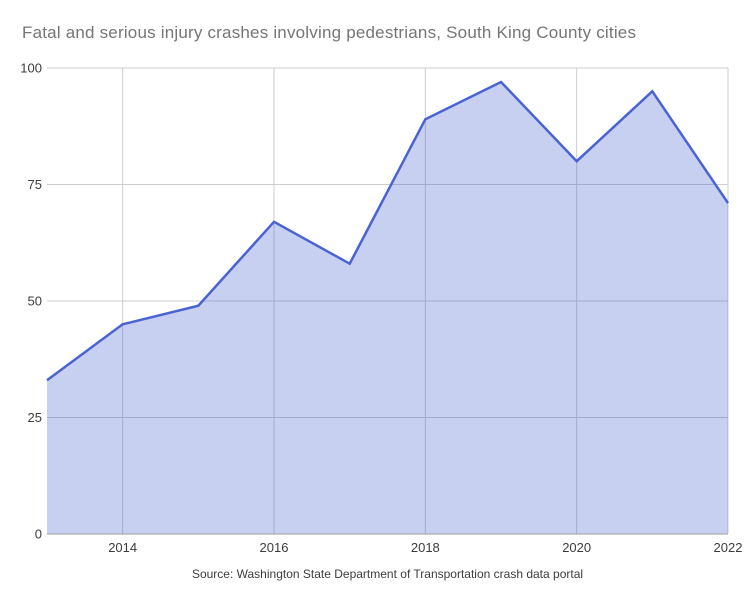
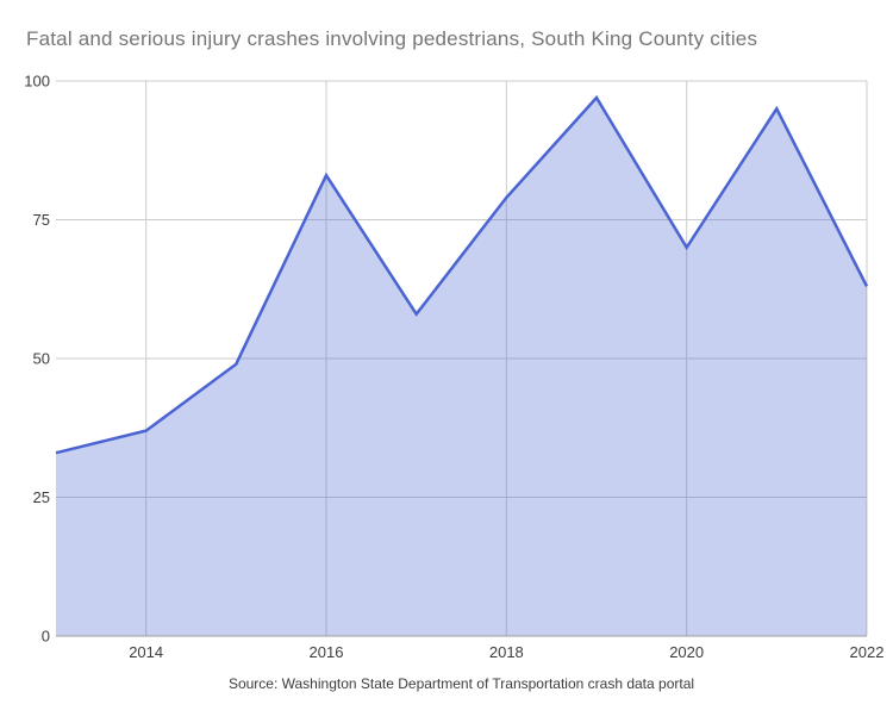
2014: 45 -> 37
2016: 67 -> 83
2018: 89 -> 79
2020: 80 -> 70
2022: 71 -> 63
